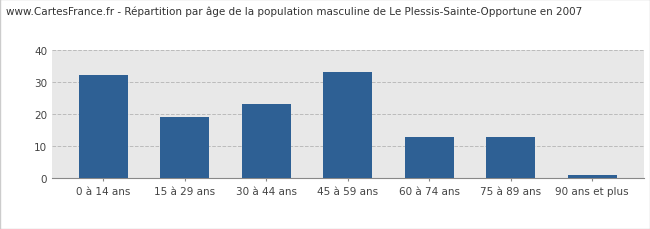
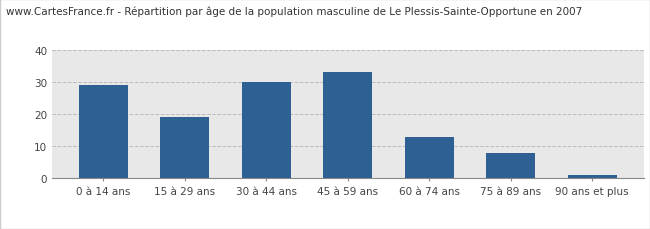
0 à 14 ans: 32 -> 29
30 à 44 ans: 23 -> 30
75 à 89 ans: 13 -> 8
